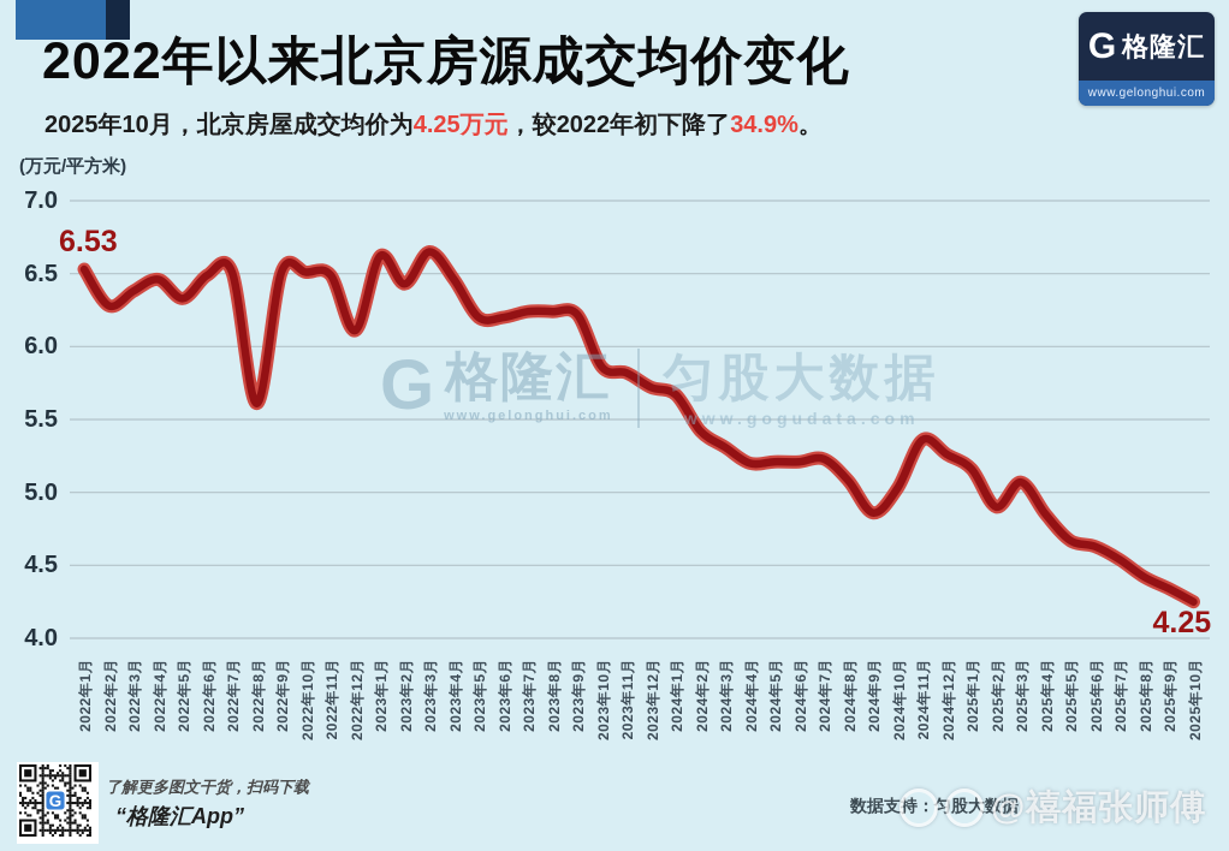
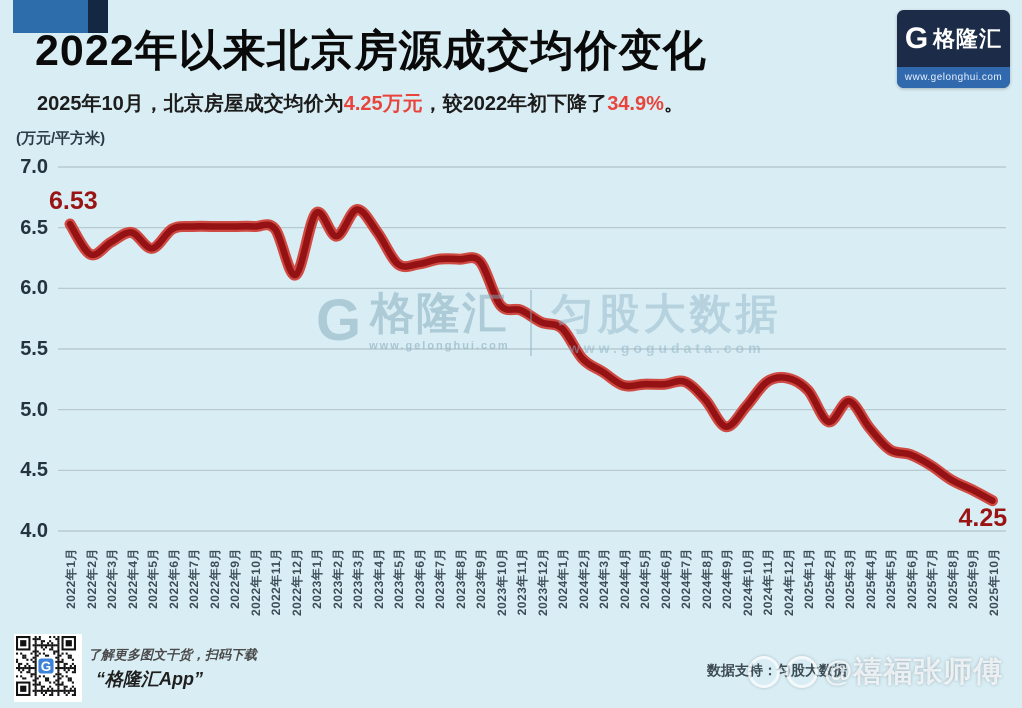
2022年8月: 5.61 -> 6.51
2024年11月: 5.36 -> 5.23
